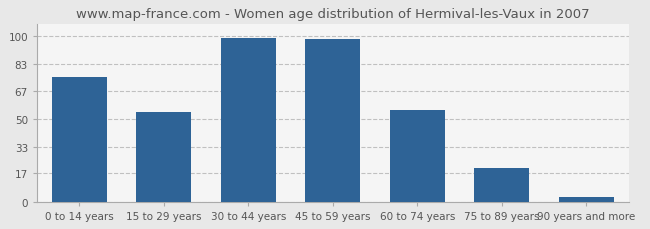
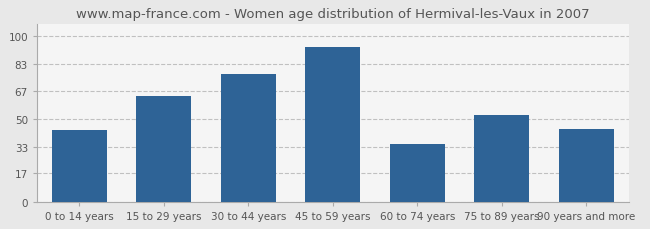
0 to 14 years: 75 -> 43
15 to 29 years: 54 -> 64
30 to 44 years: 99 -> 77
45 to 59 years: 98 -> 93
60 to 74 years: 55 -> 35
75 to 89 years: 20 -> 52
90 years and more: 3 -> 44
